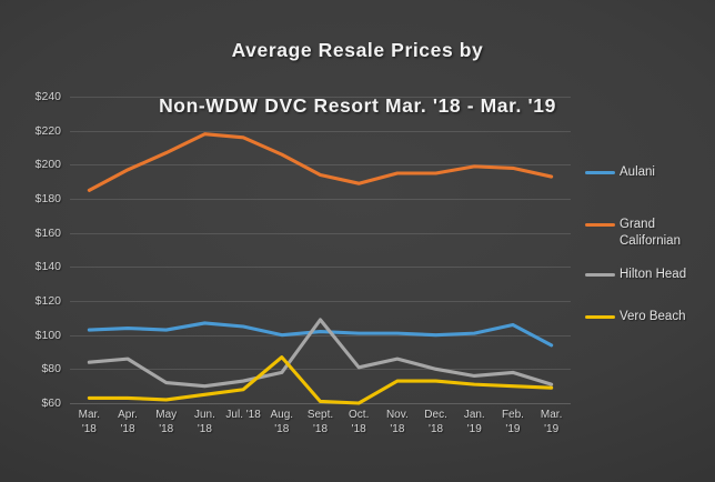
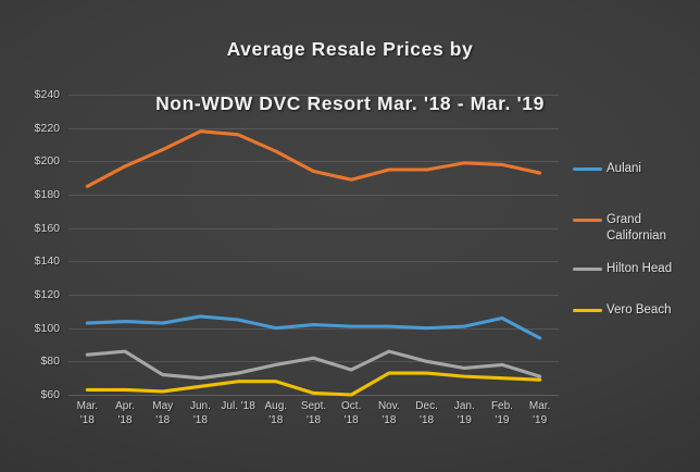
Vero Beach/Aug. '18: $87 -> $68
Hilton Head/Sept. '18: $109 -> $82
Hilton Head/Oct. '18: $81 -> $75
